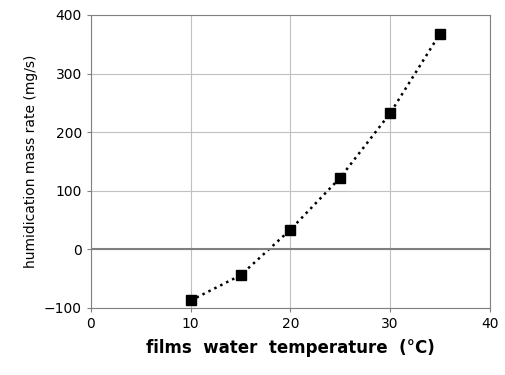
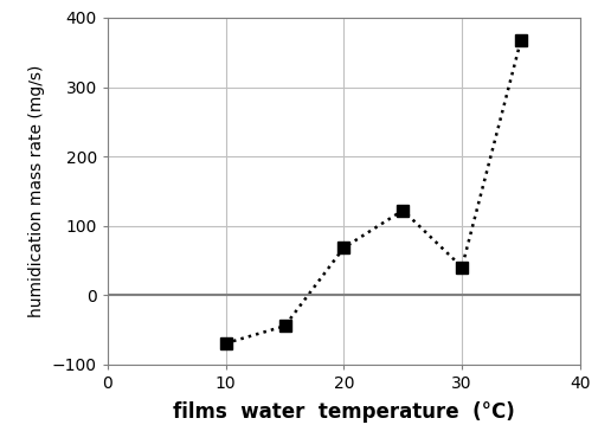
10: -88 -> -70
20: 33 -> 68
30: 232 -> 40
